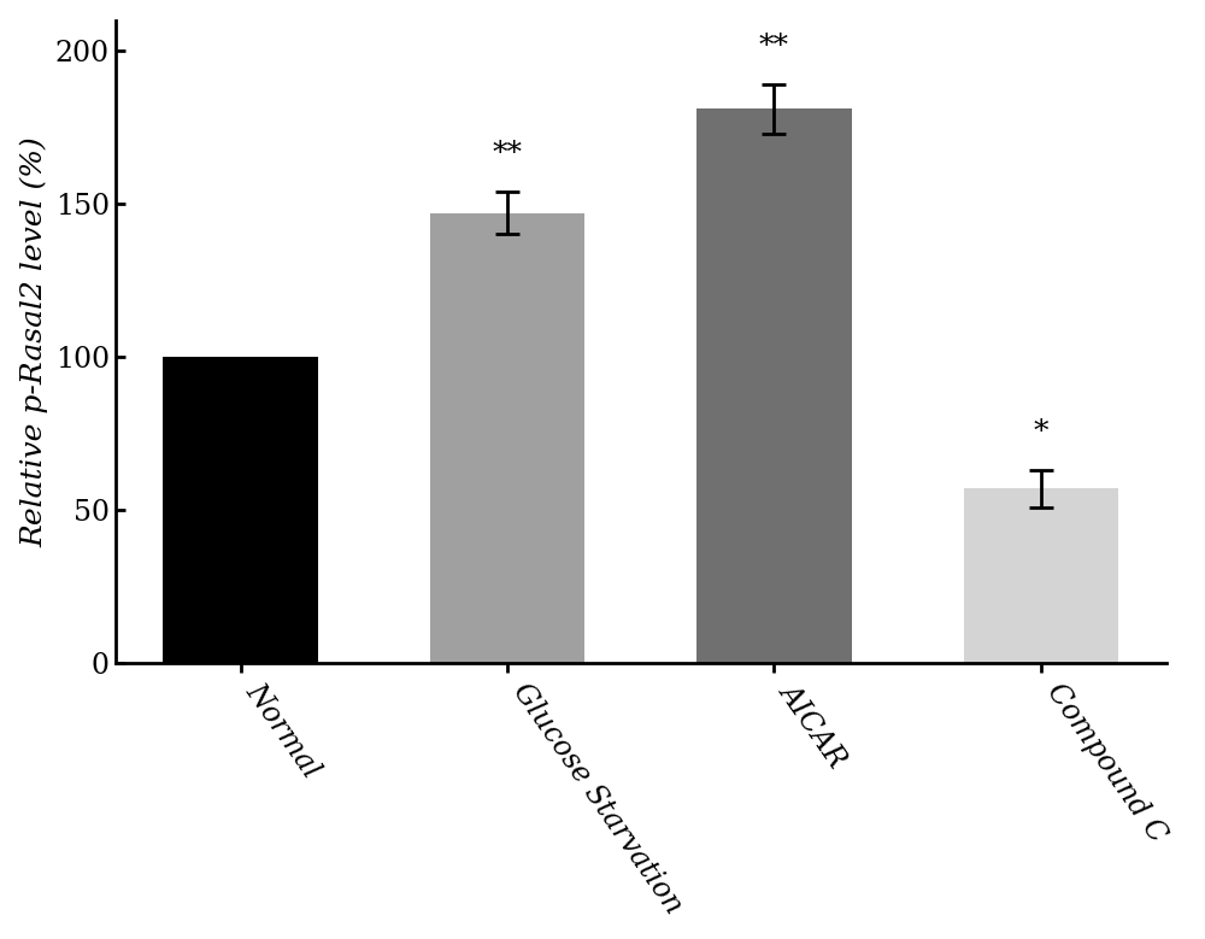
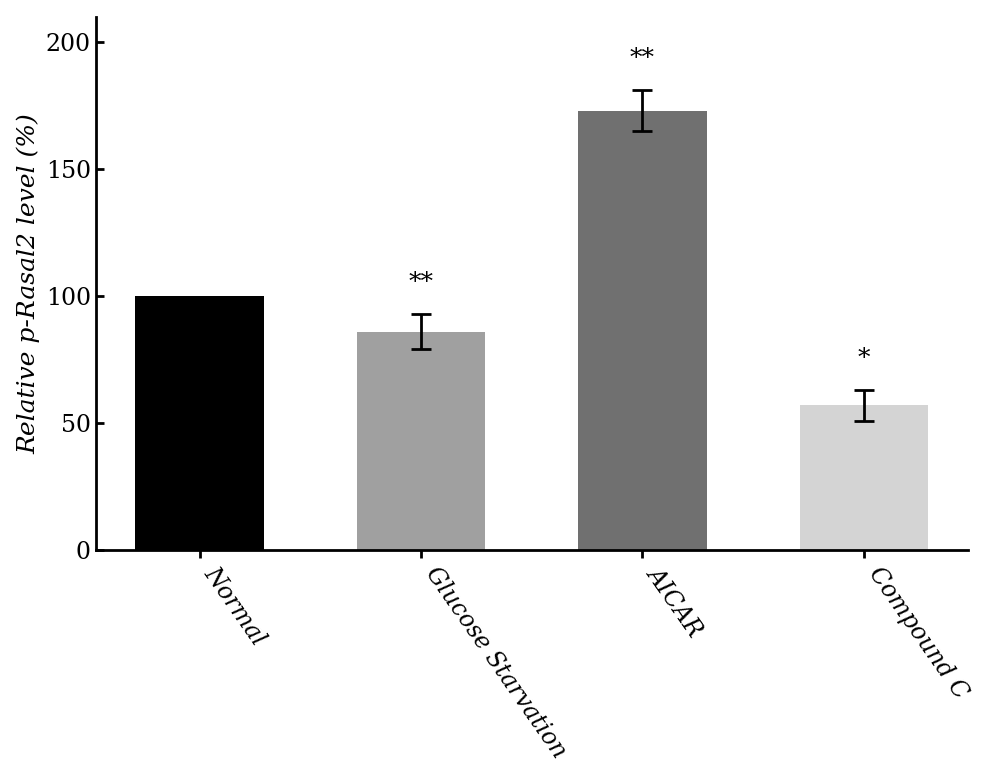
Glucose Starvation: 147 -> 86
AICAR: 181 -> 173
